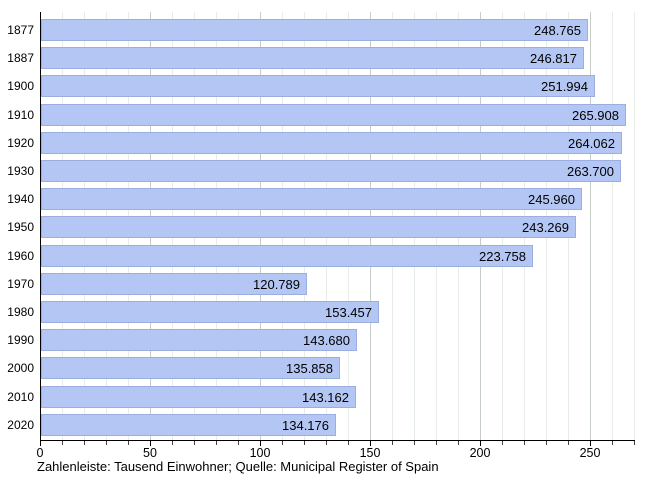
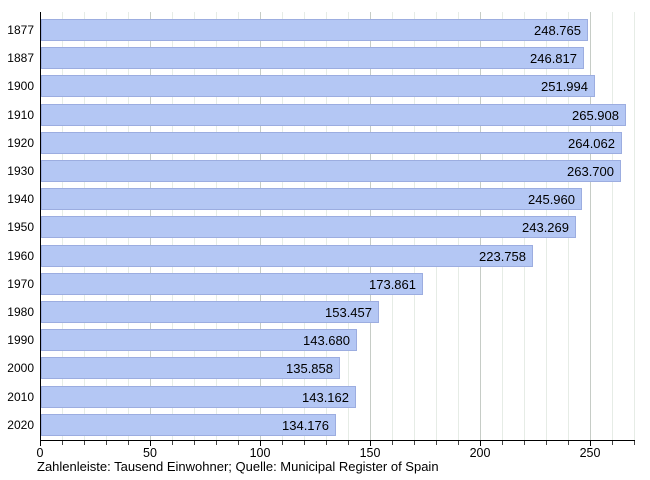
1970: 120.789 -> 173.861
